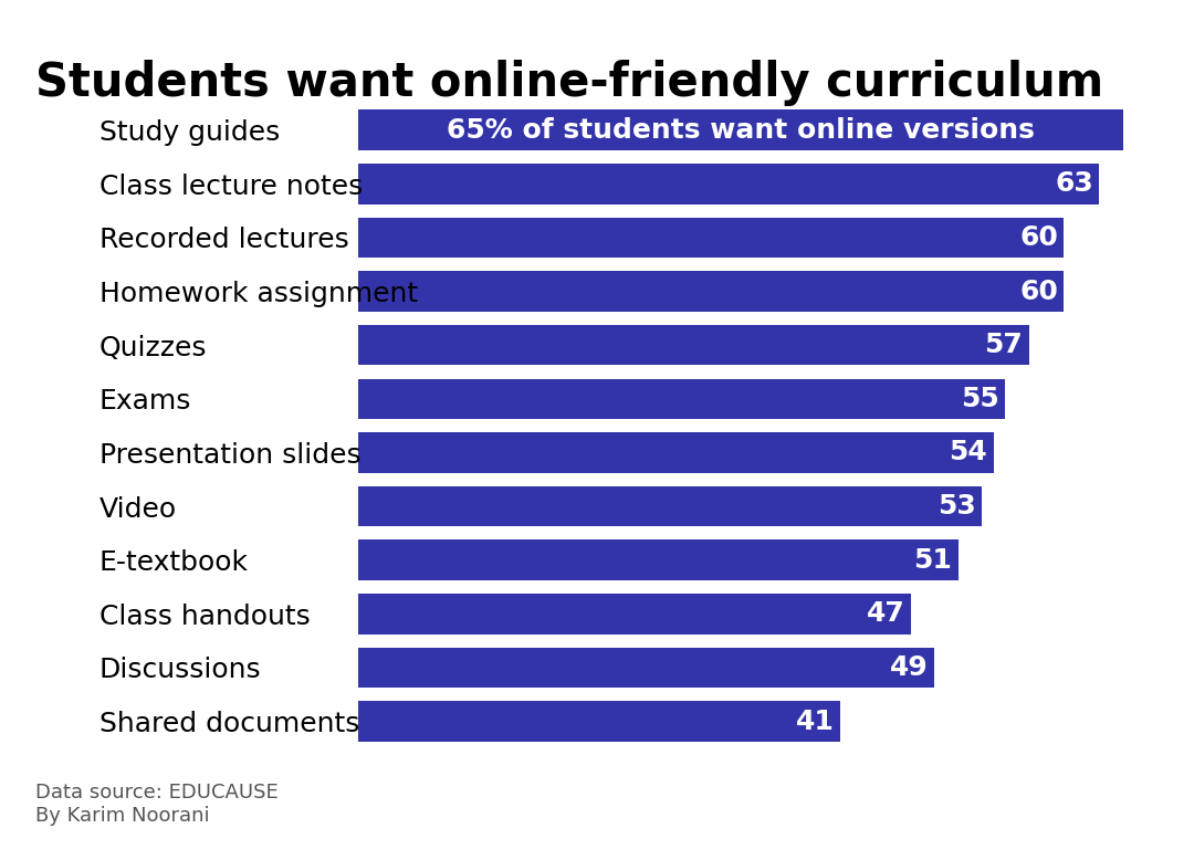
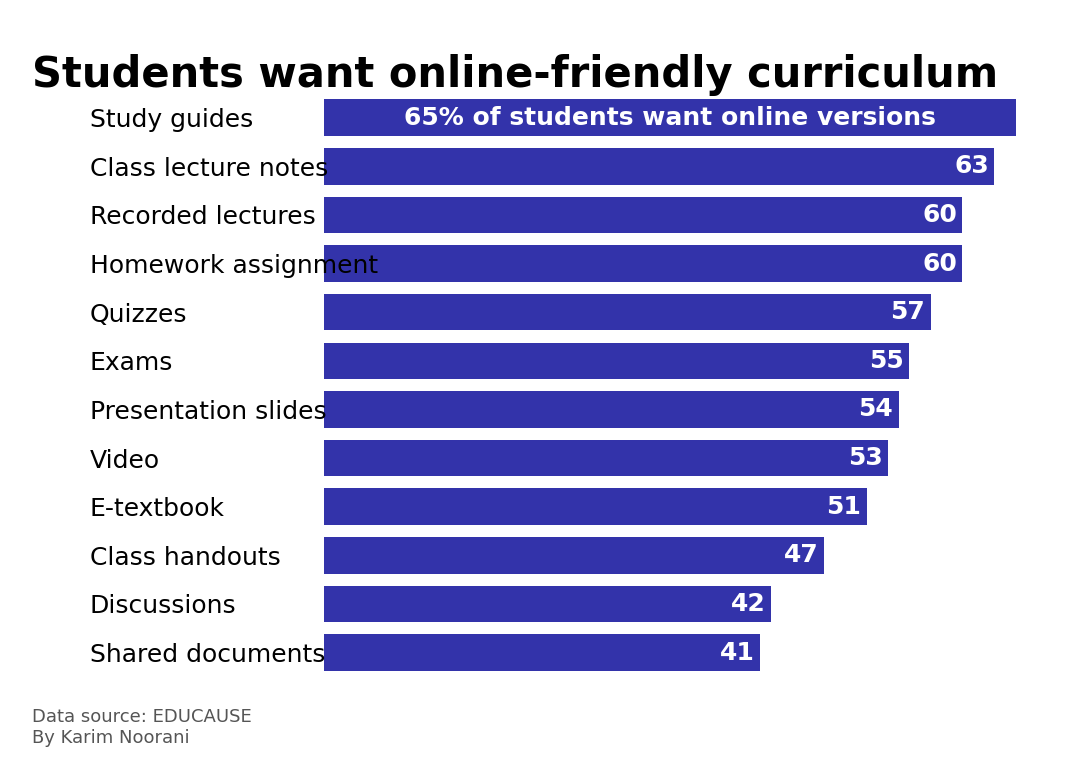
Discussions: 49 -> 42
